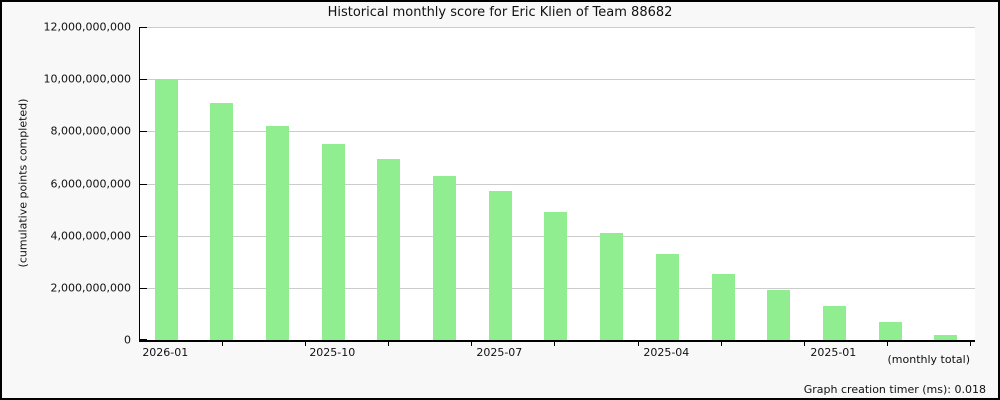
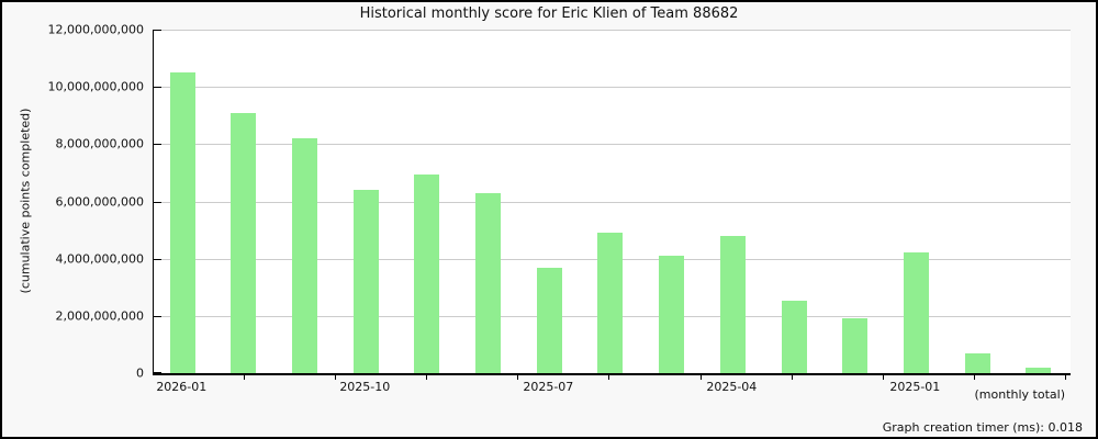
2026-01: 10000000000 -> 10500000000
2025-10: 7500000000 -> 6400000000
2025-07: 5700000000 -> 3700000000
2025-04: 3300000000 -> 4800000000
2025-01: 1300000000 -> 4200000000
